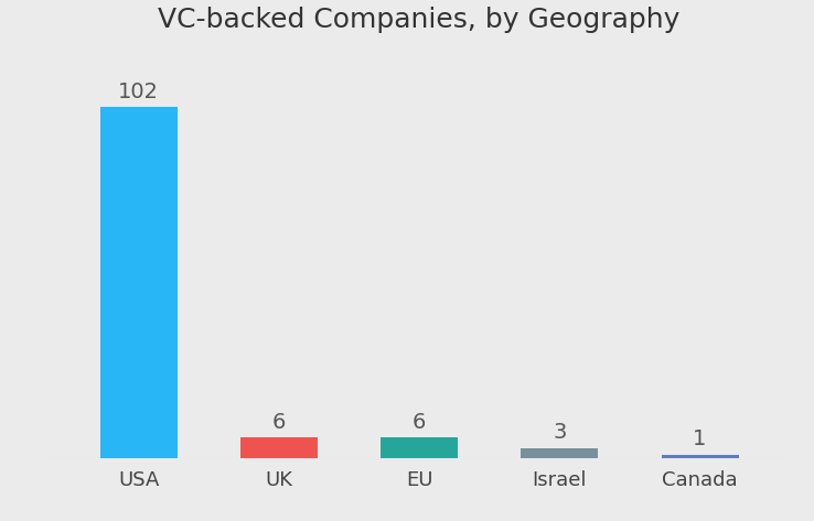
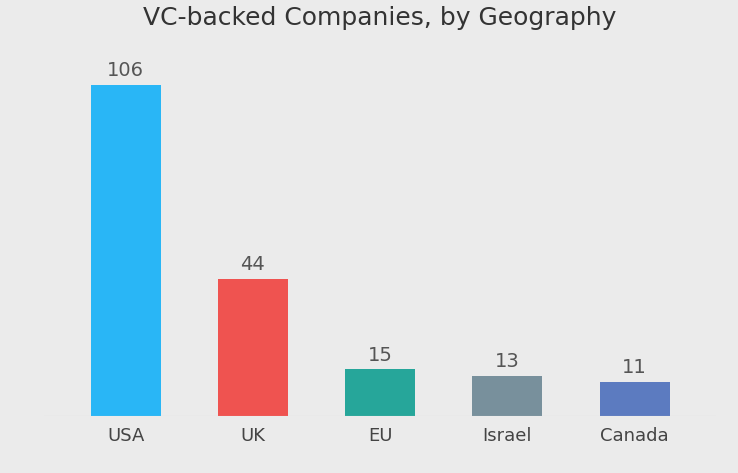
USA: 102 -> 106
UK: 6 -> 44
EU: 6 -> 15
Israel: 3 -> 13
Canada: 1 -> 11
